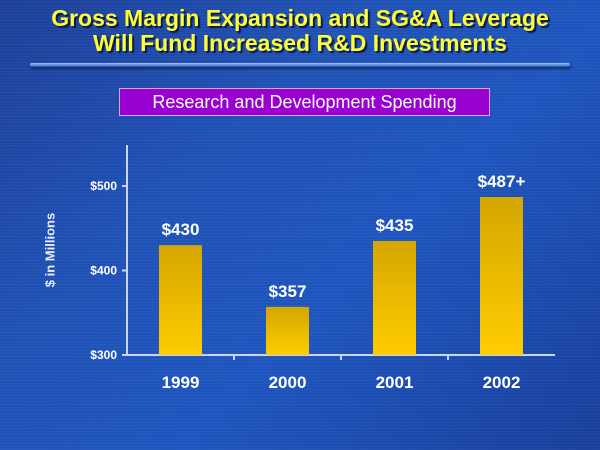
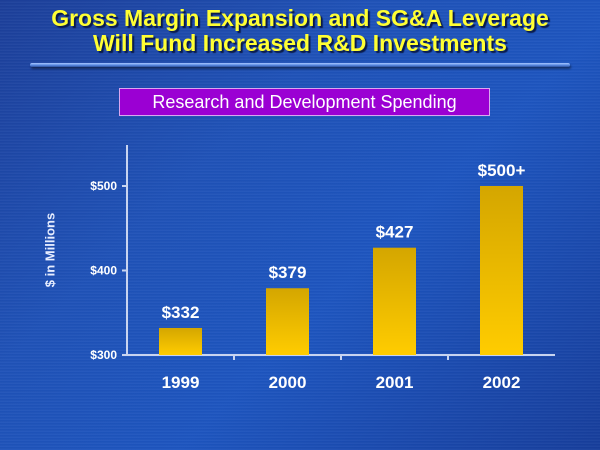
1999: $430 -> $332
2000: $357 -> $379
2001: $435 -> $427
2002: 487 -> 500
